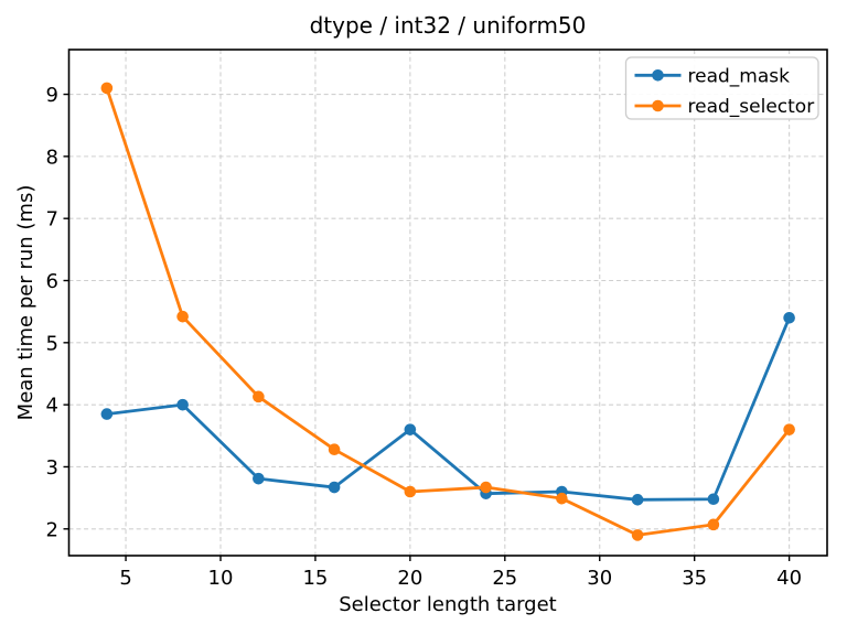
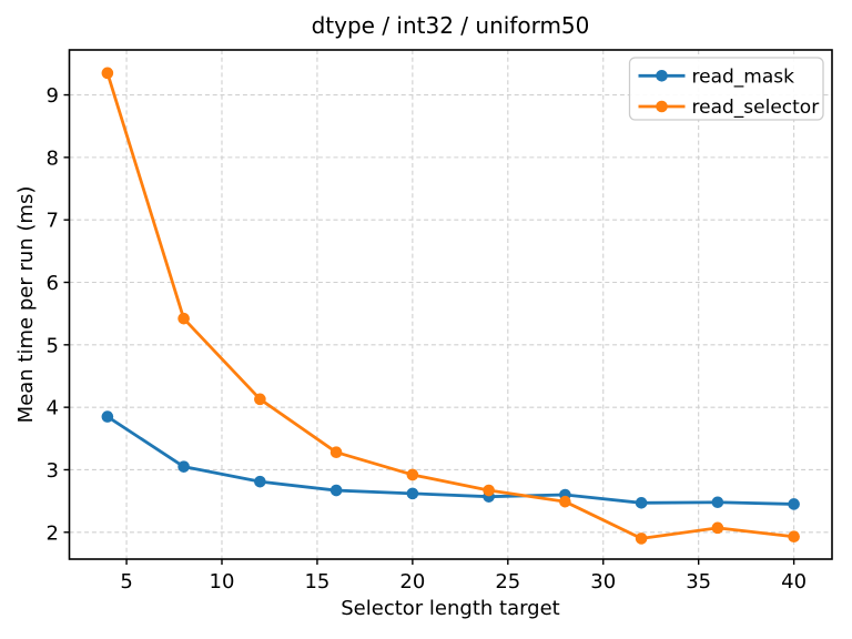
read_selector/4: 9.1 -> 9.3
read_mask/8: 4.0 -> 3.0
read_mask/20: 3.6 -> 2.6
read_selector/20: 2.6 -> 2.9
read_mask/40: 5.4 -> 2.5
read_selector/40: 3.6 -> 1.9
